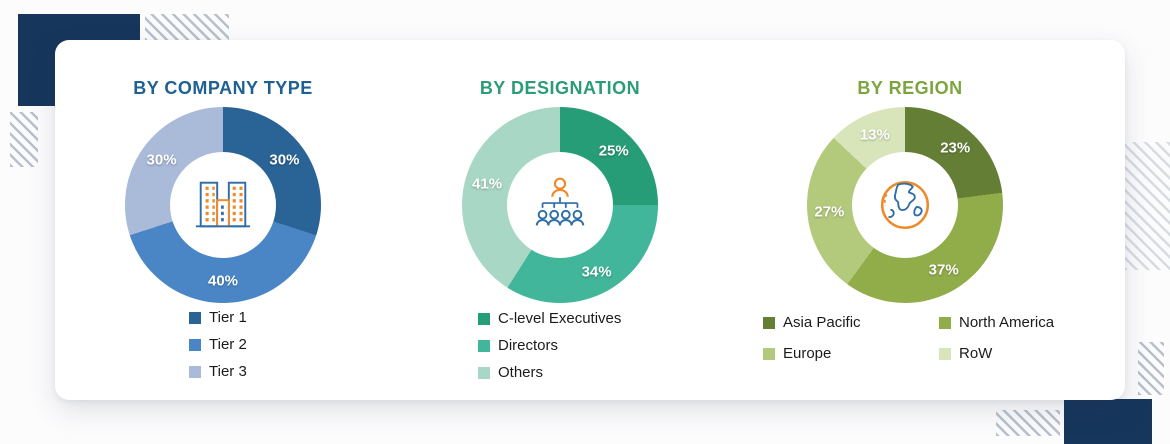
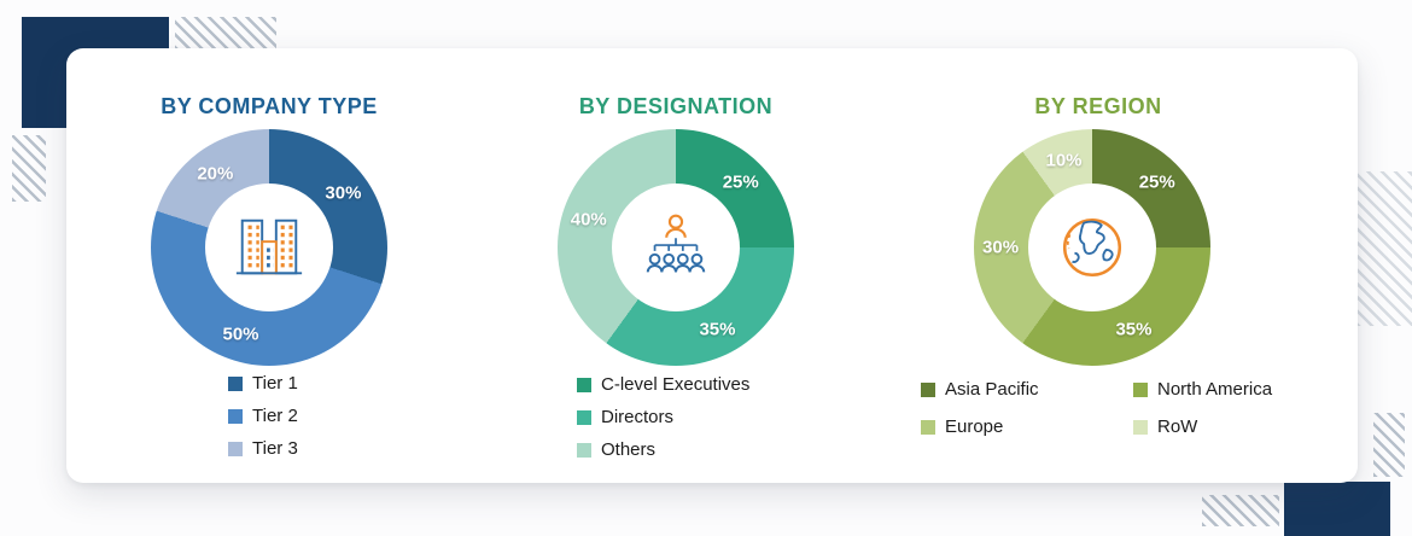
BY COMPANY TYPE/Tier 2: 40% -> 50%
BY COMPANY TYPE/Tier 3: 30% -> 20%
BY DESIGNATION/Directors: 34% -> 35%
BY DESIGNATION/Others: 41% -> 40%
BY REGION/Asia Pacific: 23% -> 25%
BY REGION/North America: 37% -> 35%
BY REGION/Europe: 27% -> 30%
BY REGION/RoW: 13% -> 10%
